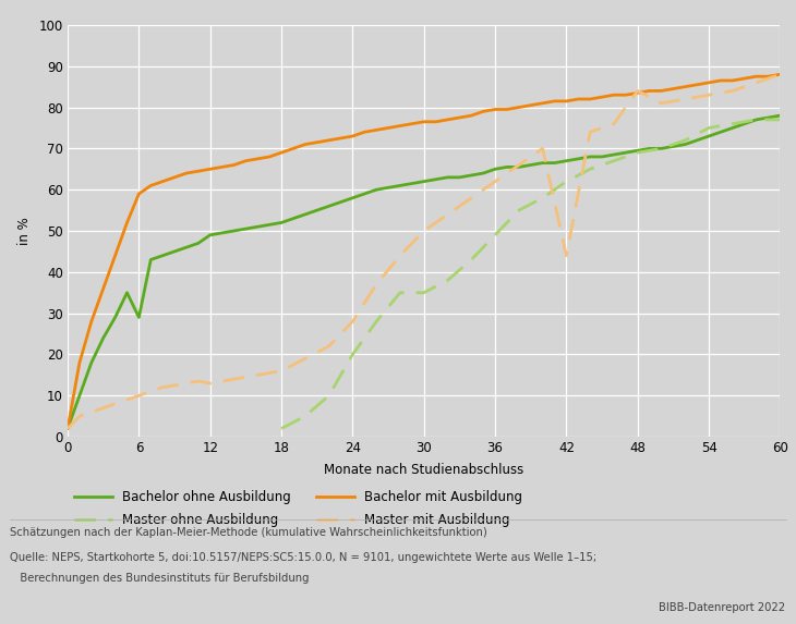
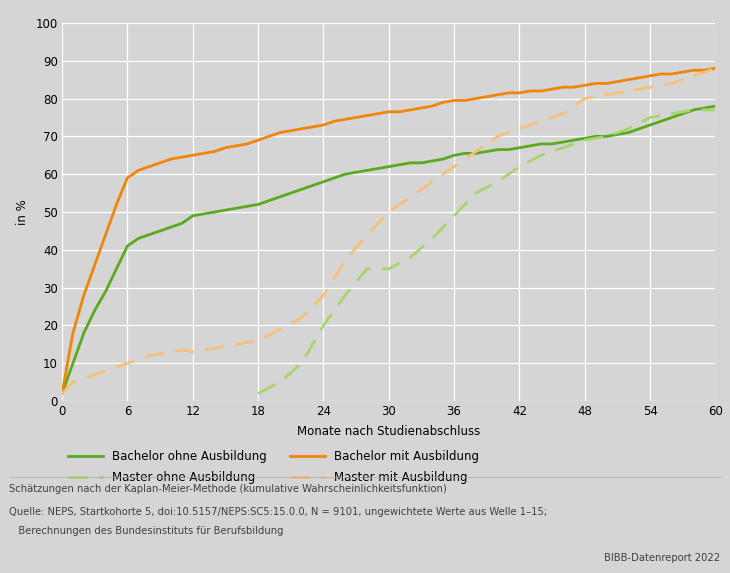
Bachelor ohne Ausbildung/6: 29.0 -> 41.0
Master mit Ausbildung/42: 44.0 -> 72.0
Master mit Ausbildung/48: 84.0 -> 80.0
